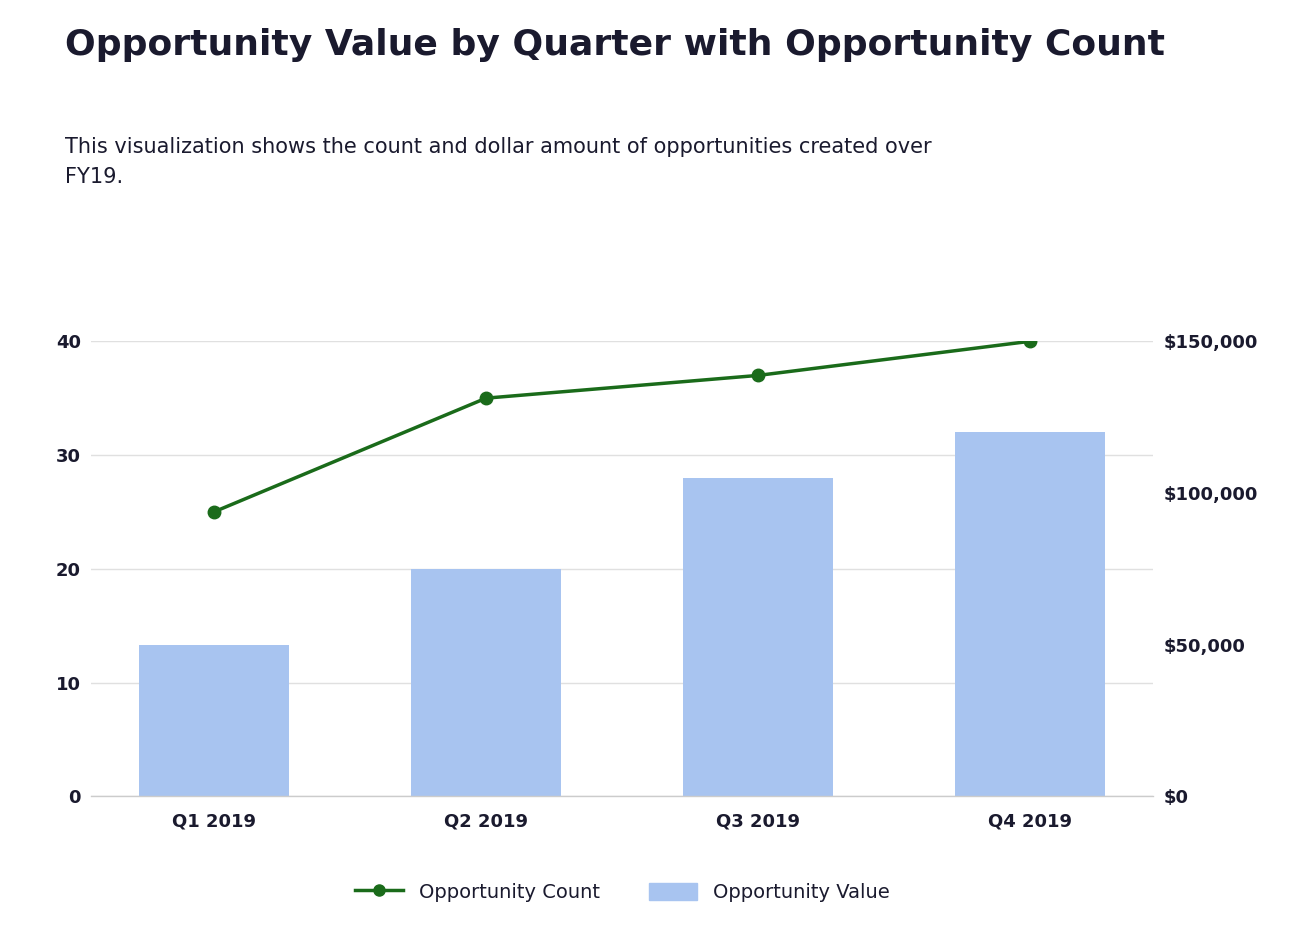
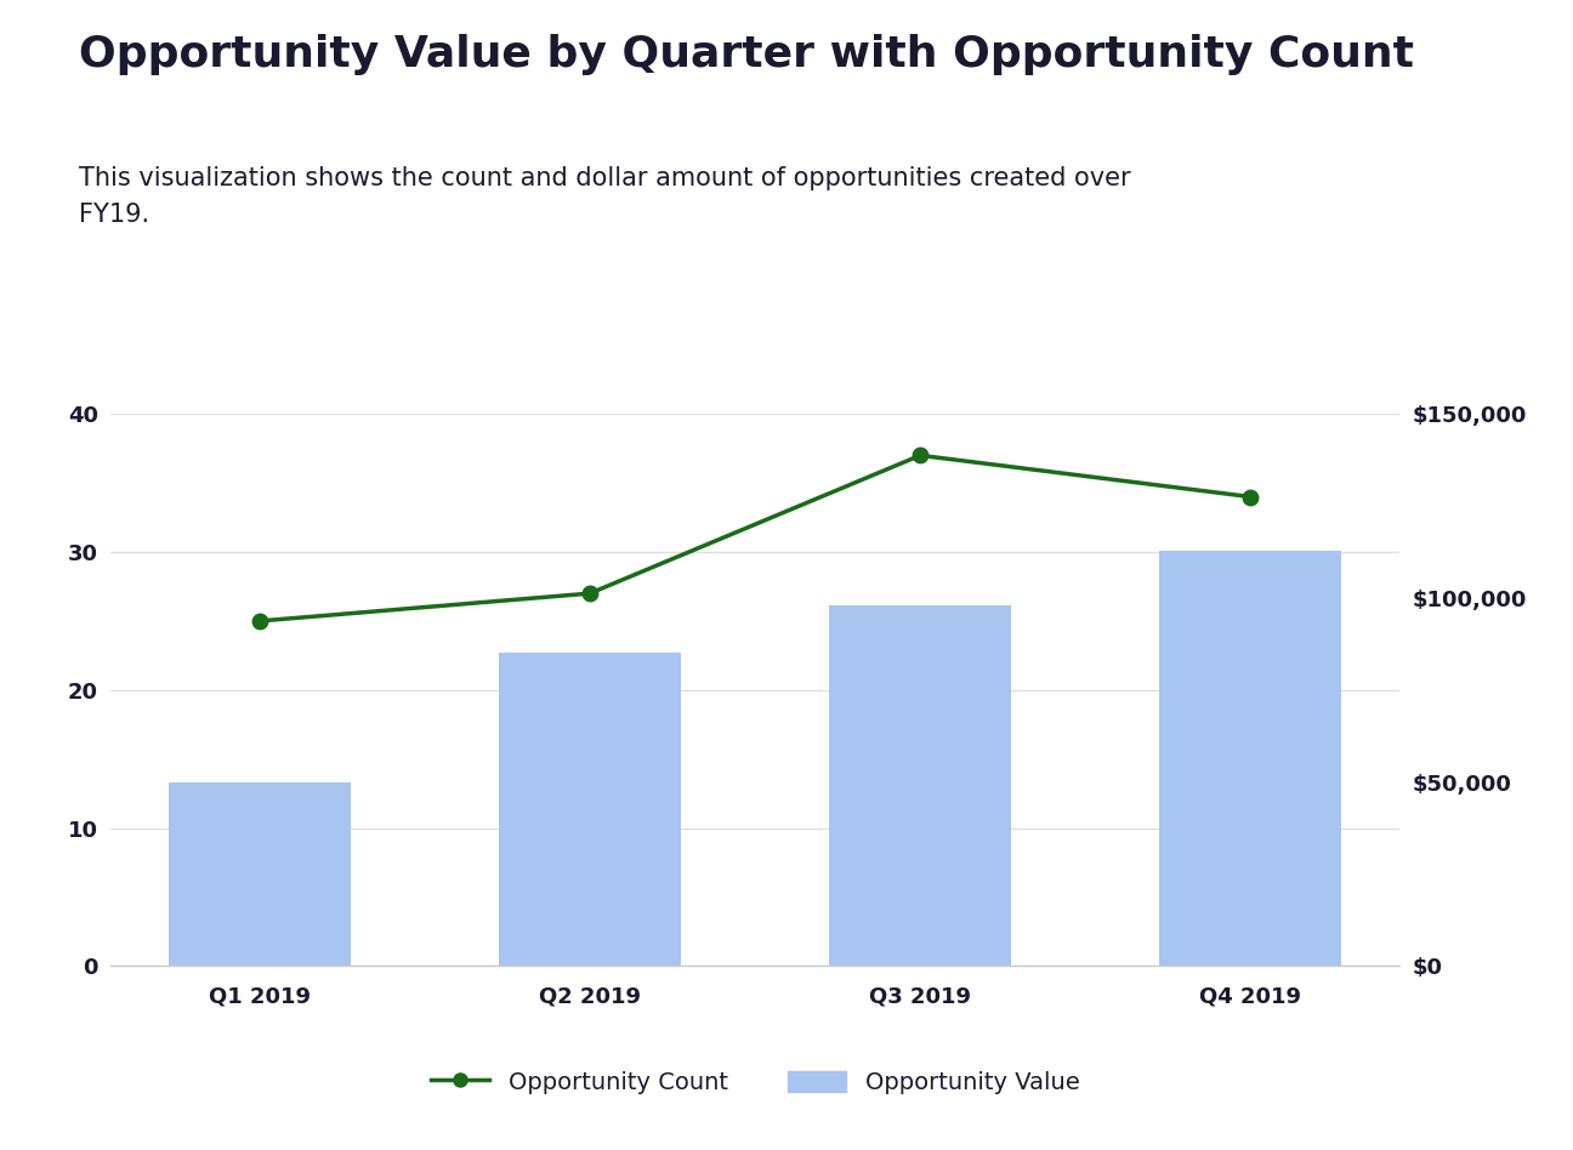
Opportunity Value/Q2 2019: 20.0 -> 22.7
Opportunity Count/Q2 2019: 35 -> 27
Opportunity Value/Q3 2019: 28.0 -> 26.1
Opportunity Value/Q4 2019: 32.0 -> 30.1
Opportunity Count/Q4 2019: 40 -> 34
